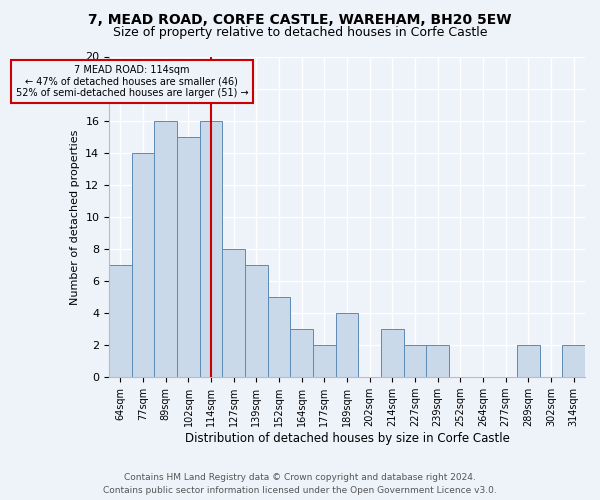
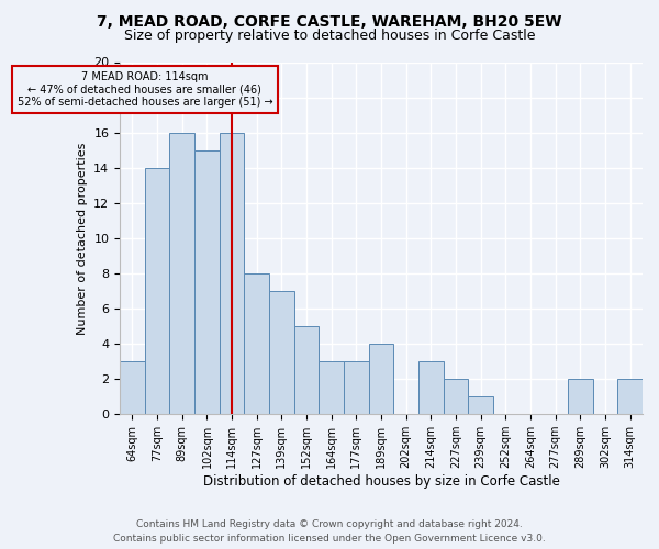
64sqm: 7 -> 3
177sqm: 2 -> 3
239sqm: 2 -> 1
